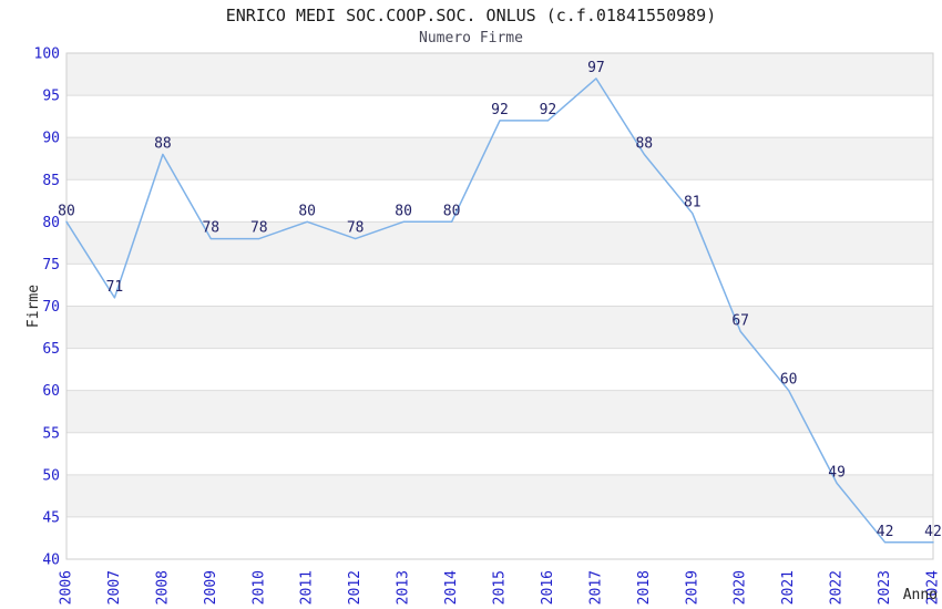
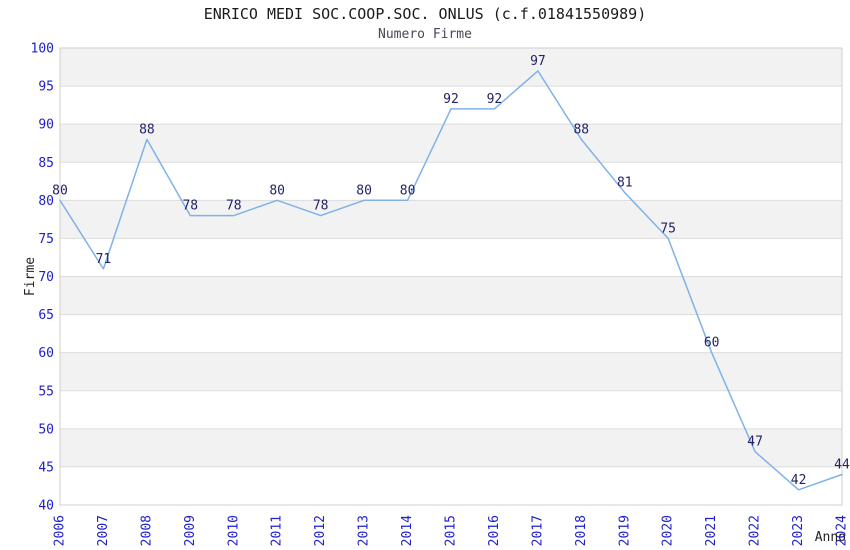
2020: 67 -> 75
2022: 49 -> 47
2024: 42 -> 44
